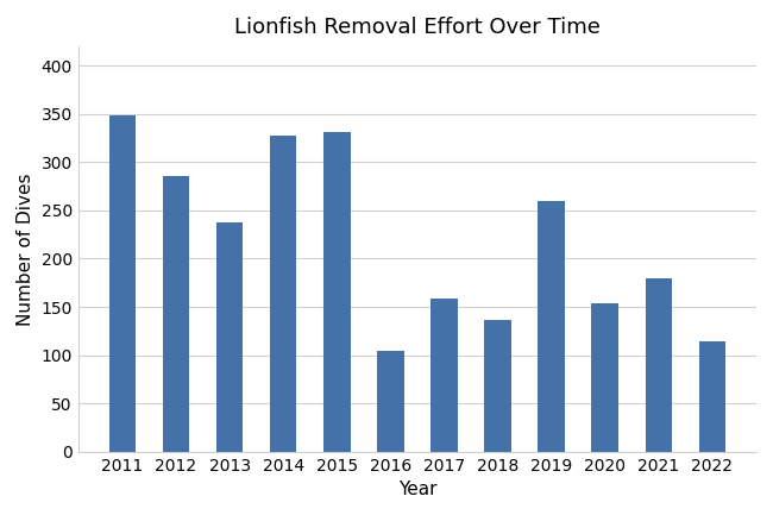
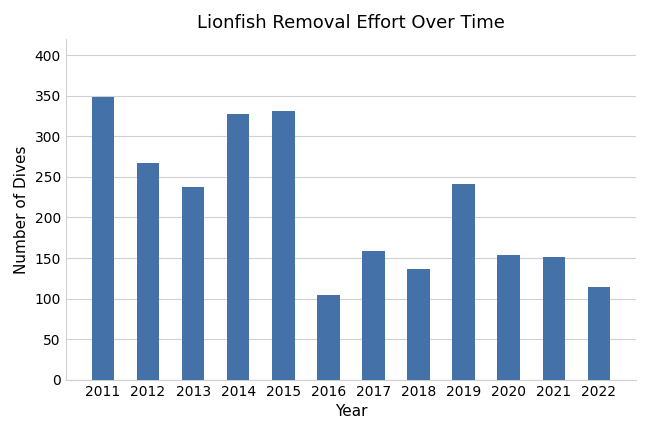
2012: 286 -> 267
2019: 260 -> 241
2021: 180 -> 151
